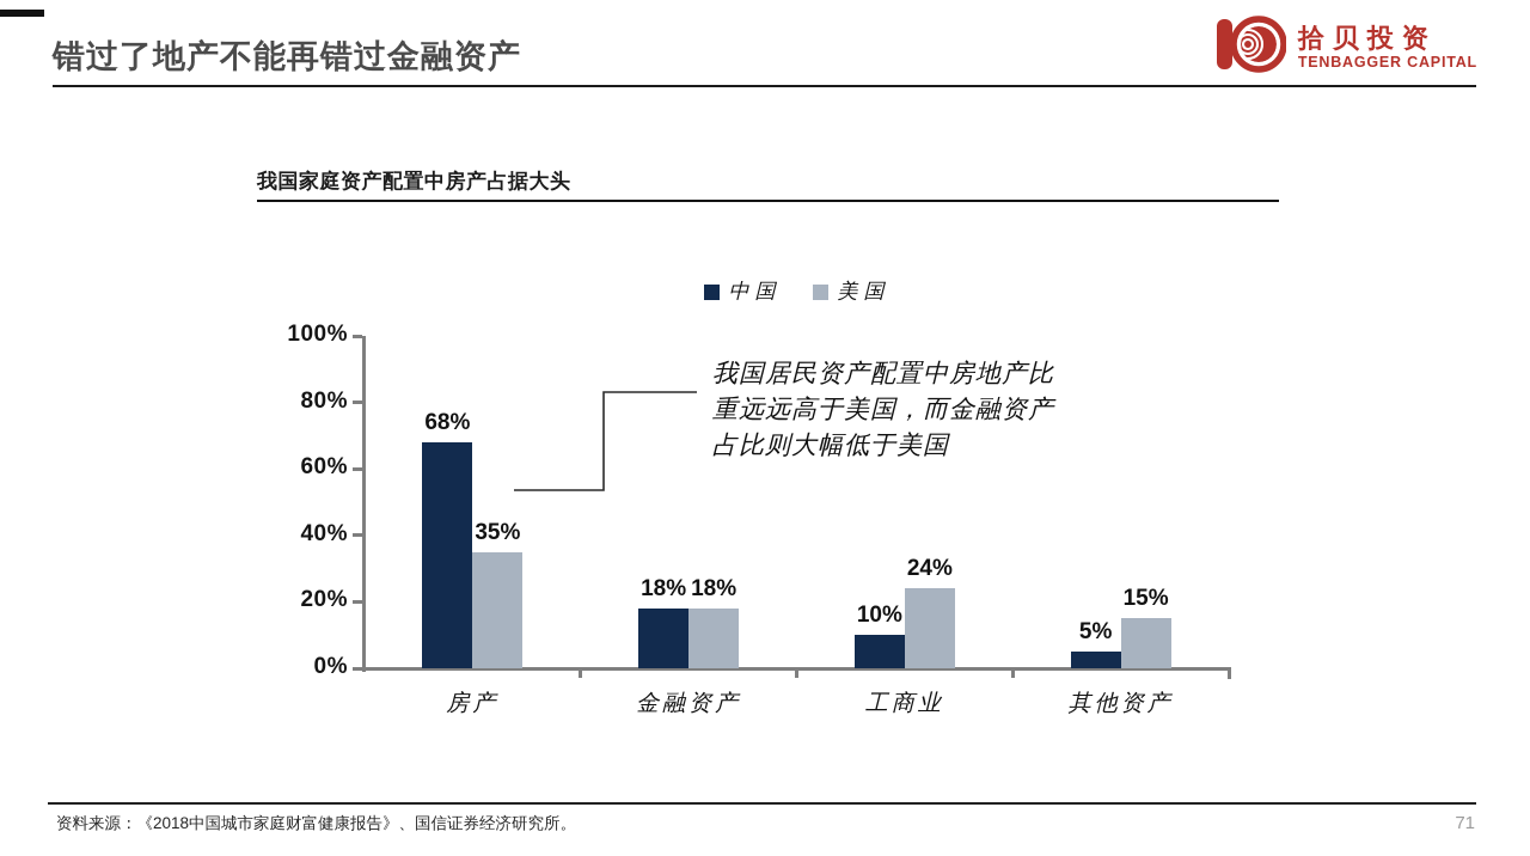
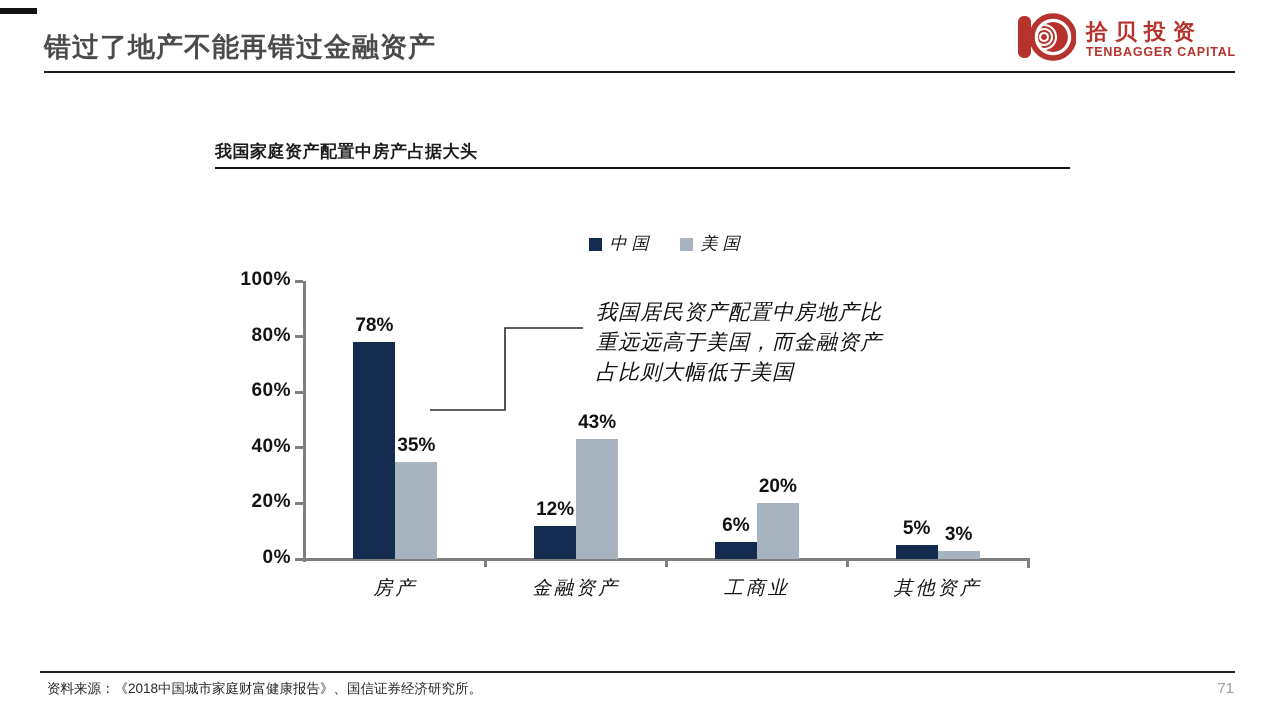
中国/房产: 68% -> 78%
中国/金融资产: 18% -> 12%
美国/金融资产: 18% -> 43%
中国/工商业: 10% -> 6%
美国/工商业: 24% -> 20%
美国/其他资产: 15% -> 3%
